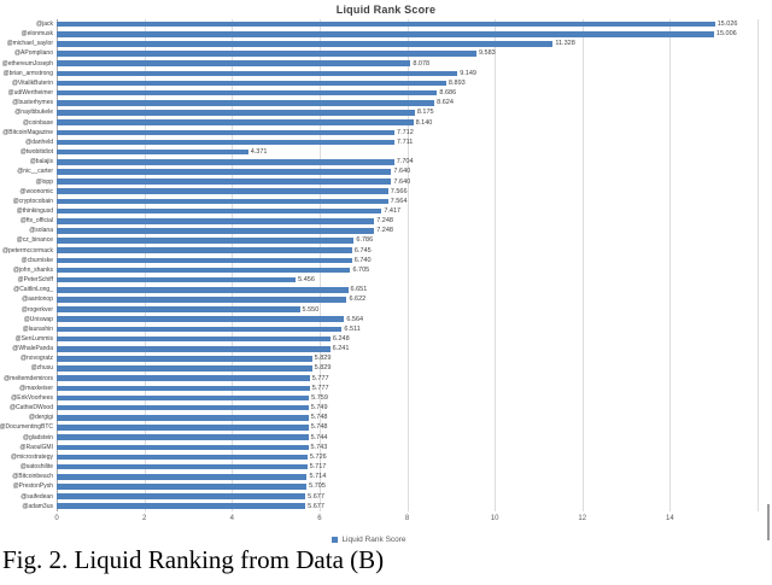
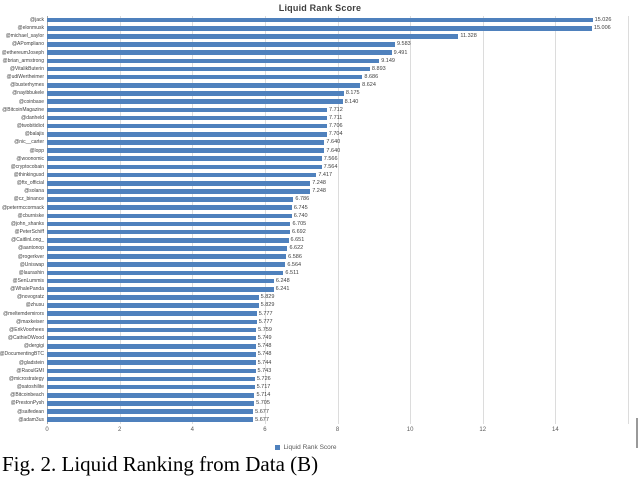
@ethereumJoseph: 8.078 -> 9.491
@twobitidiot: 4.371 -> 7.706
@PeterSchiff: 5.456 -> 6.692
@rogerkver: 5.550 -> 6.586
